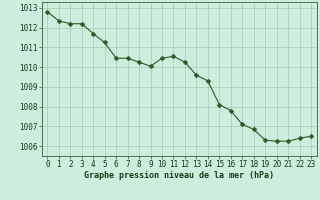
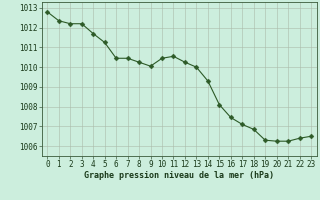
13: 1009.6 -> 1010.0
16: 1007.8 -> 1007.5
